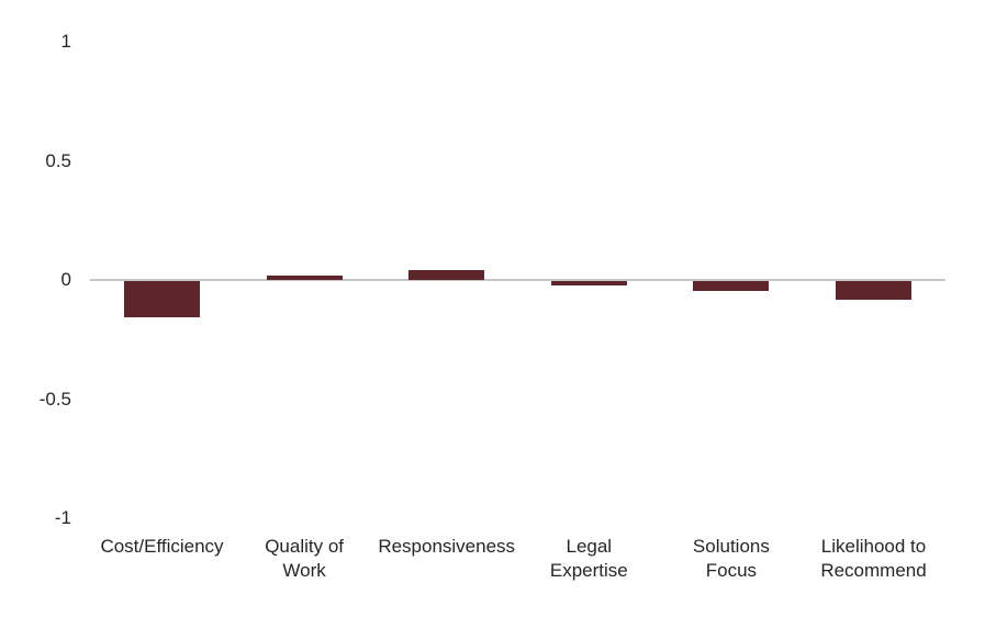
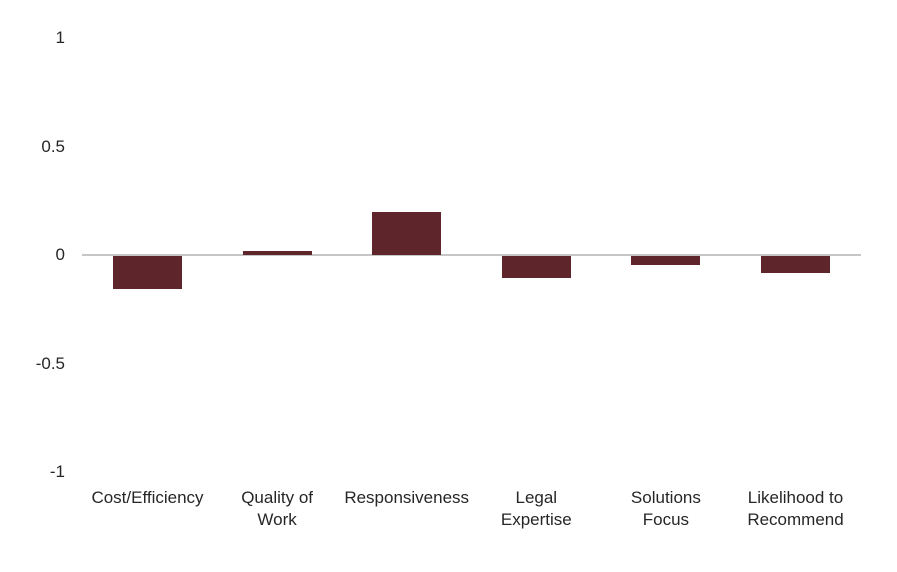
Responsiveness: 0.04 -> 0.20
Legal Expertise: -0.02 -> -0.10
